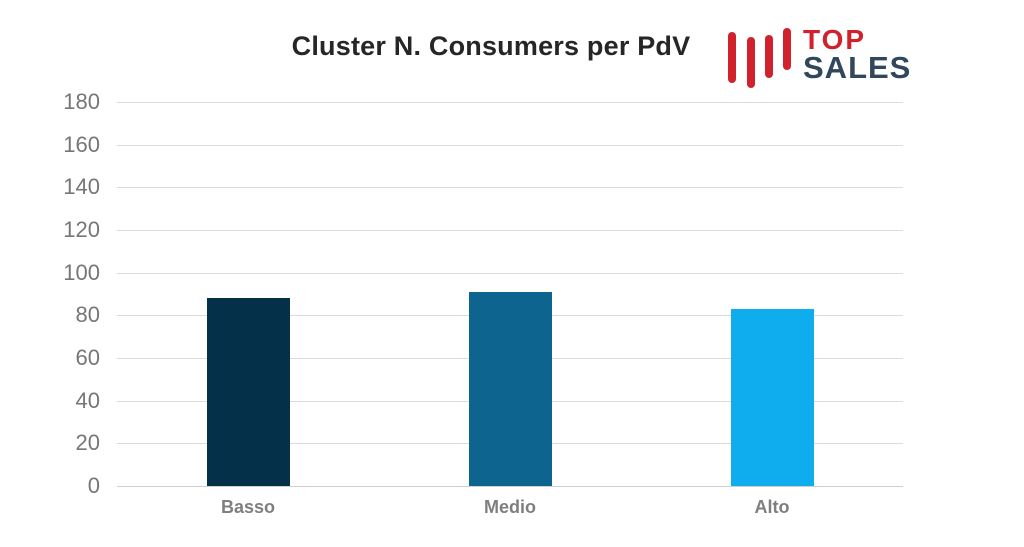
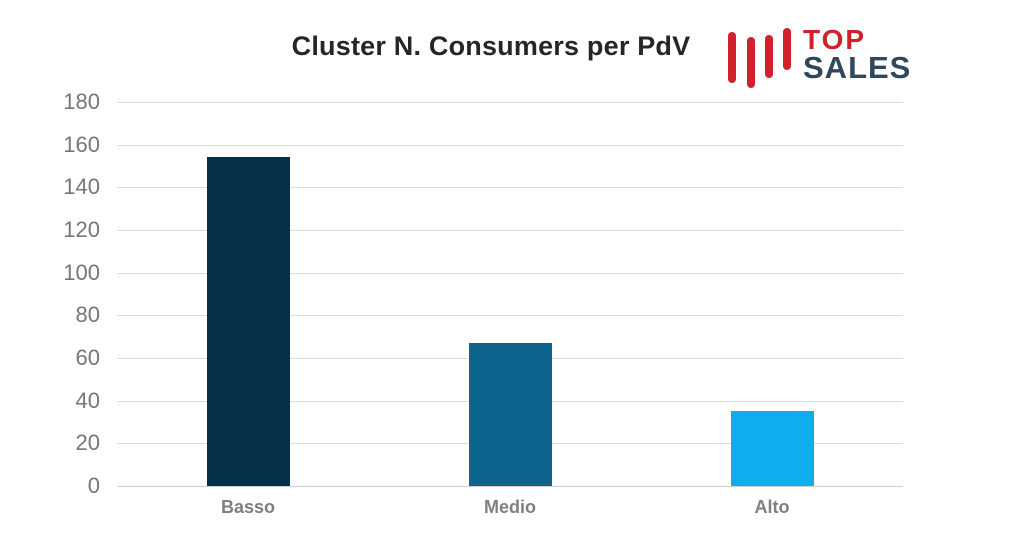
Basso: 88 -> 154
Medio: 91 -> 67
Alto: 83 -> 35
